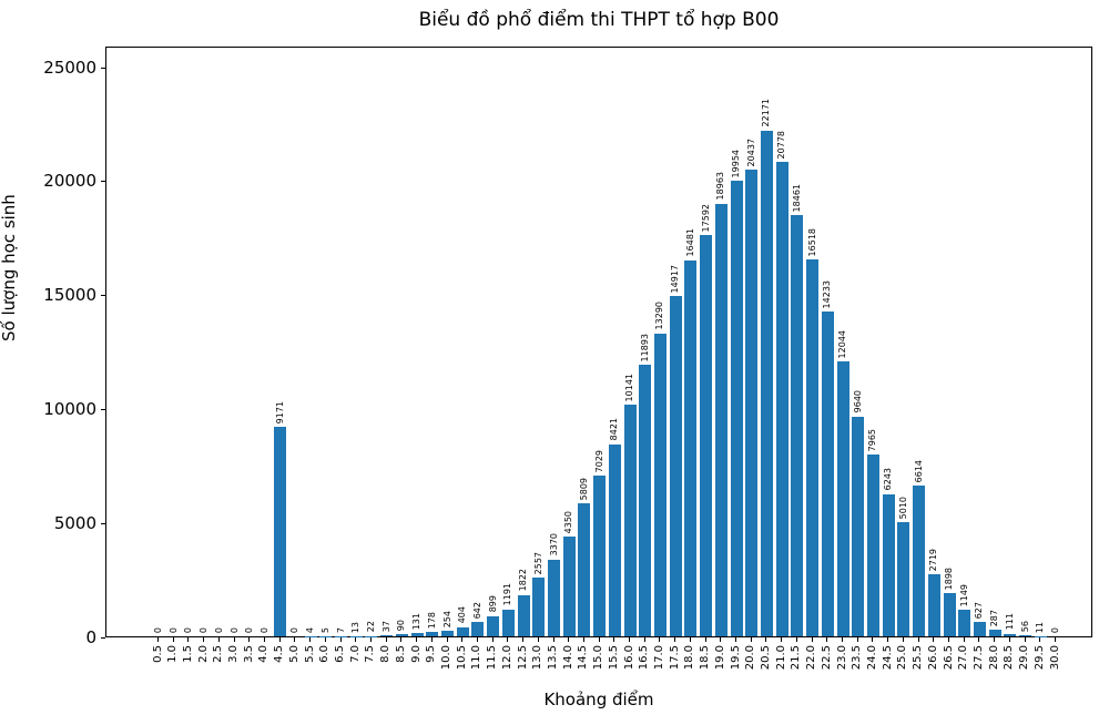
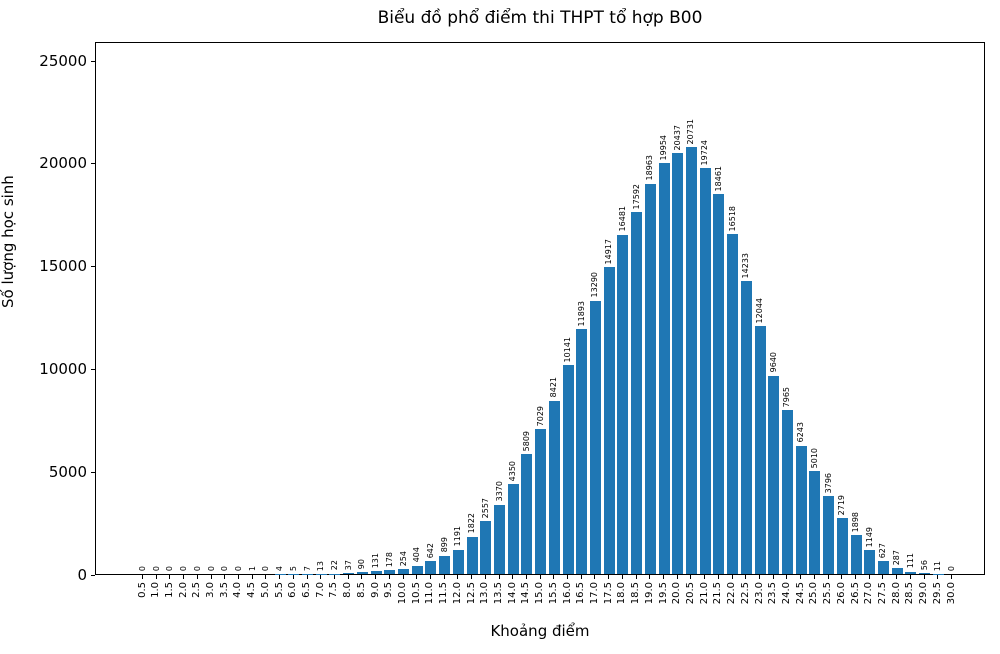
4.5: 9171 -> 1
20.5: 22171 -> 20731
21.0: 20778 -> 19724
25.5: 6614 -> 3796
